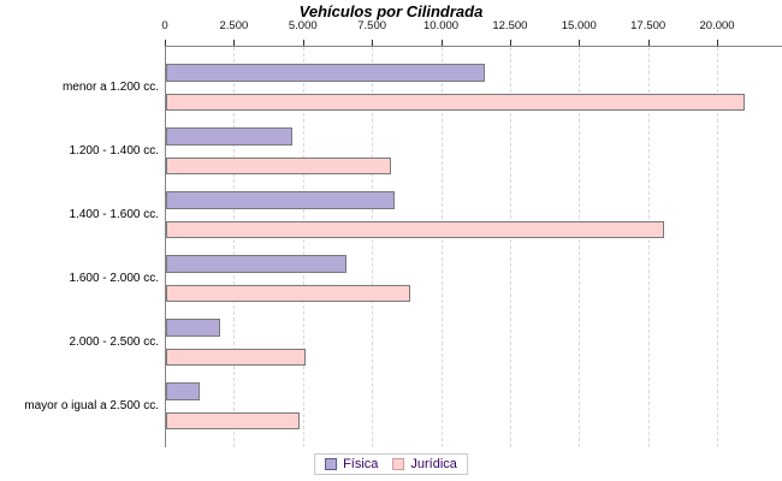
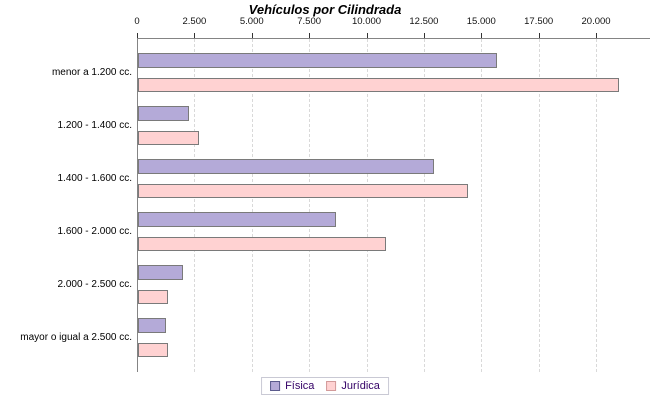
Física/menor a 1.200 cc.: 11600 -> 15700
Física/1.200 - 1.400 cc.: 4600 -> 2300
Jurídica/1.200 - 1.400 cc.: 8200 -> 2700
Física/1.400 - 1.600 cc.: 8300 -> 13000
Jurídica/1.400 - 1.600 cc.: 18100 -> 14400
Física/1.600 - 2.000 cc.: 6600 -> 8600
Jurídica/1.600 - 2.000 cc.: 8900 -> 10900
Jurídica/2.000 - 2.500 cc.: 5100 -> 1300
Jurídica/mayor o igual a 2.500 cc.: 4900 -> 1300
